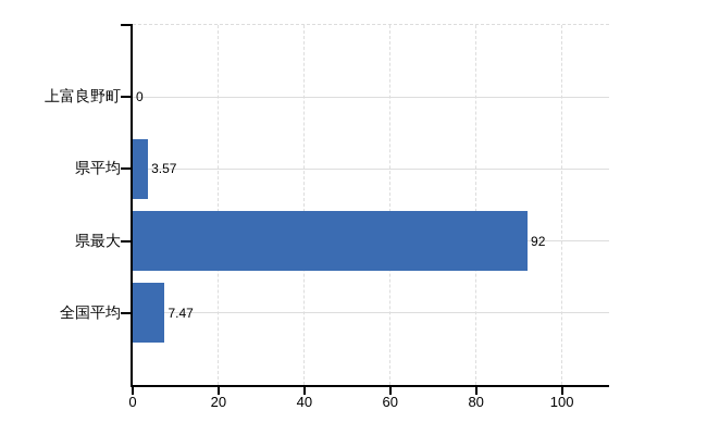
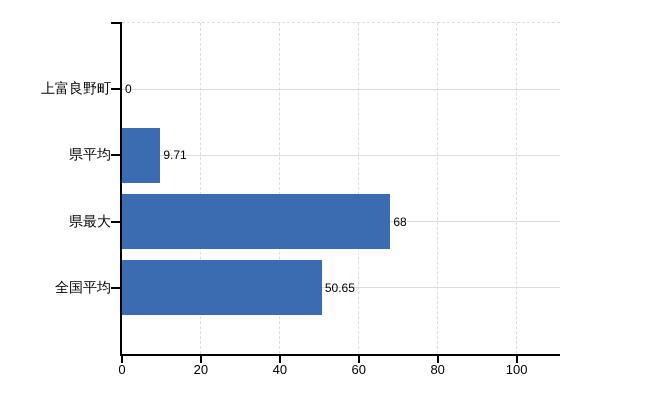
県平均: 3.57 -> 9.71
県最大: 92 -> 68
全国平均: 7.47 -> 50.65
